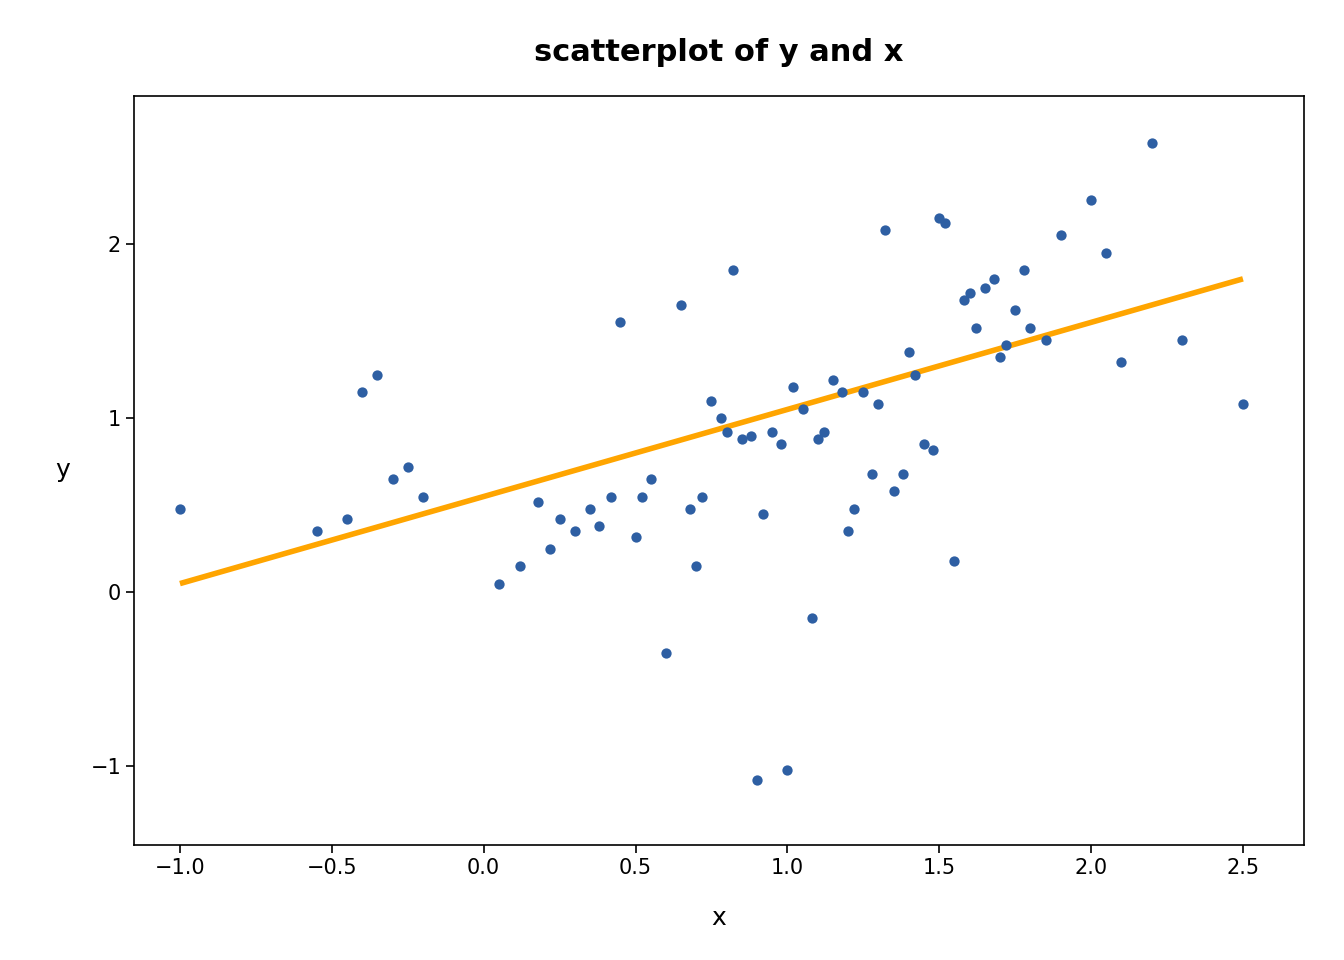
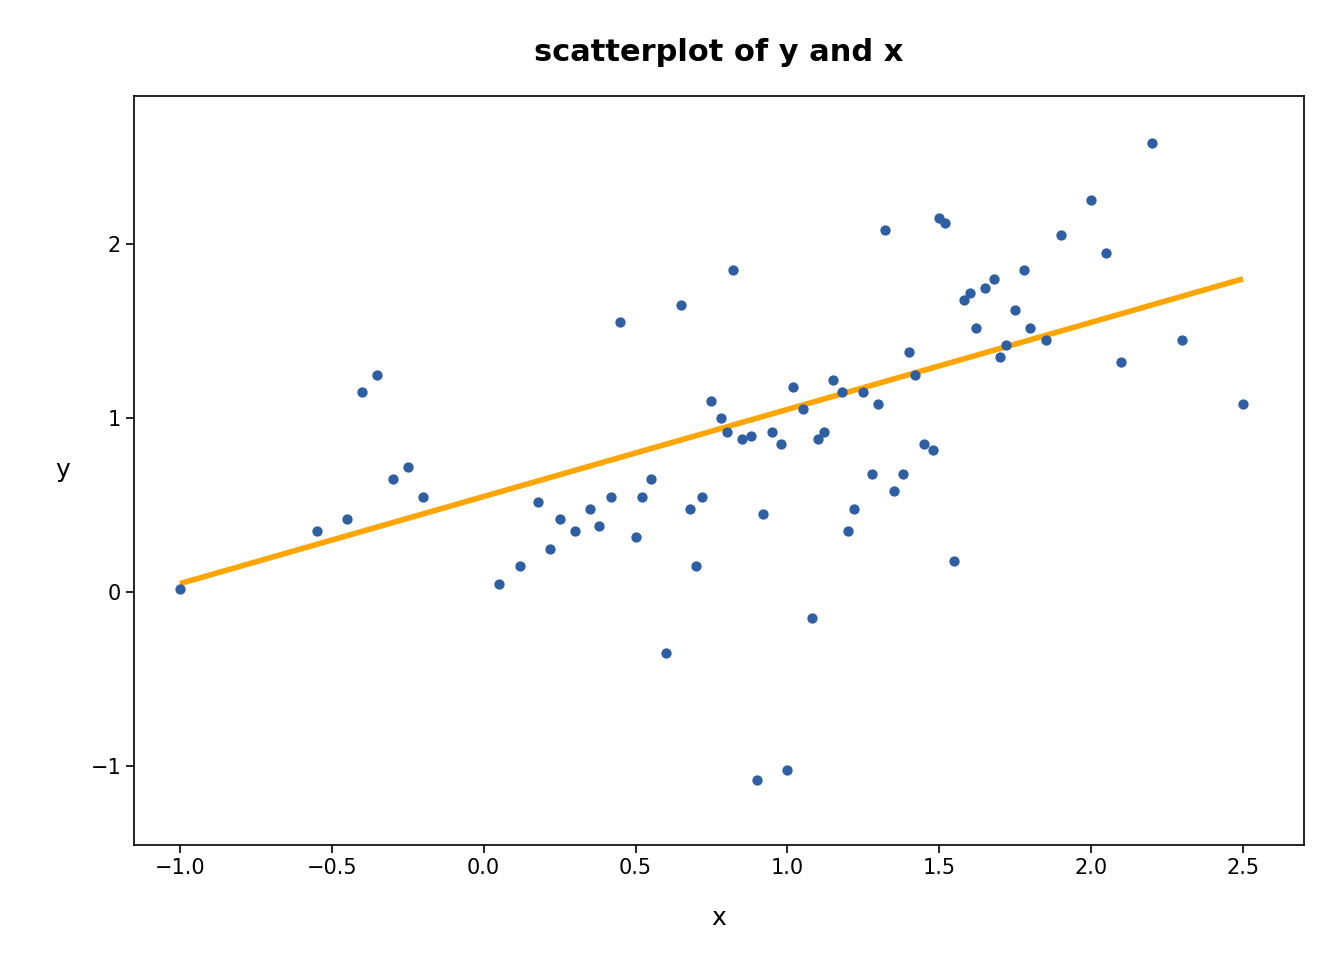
−1.0: 0.48 -> 0.02
